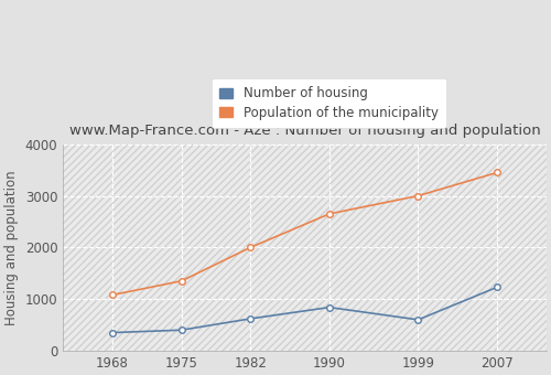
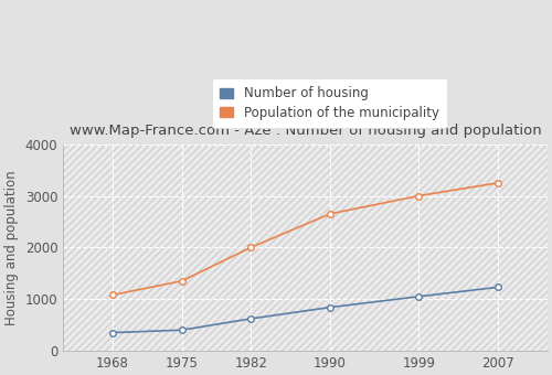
Number of housing/1999: 600 -> 1050
Population of the municipality/2007: 3450 -> 3250
